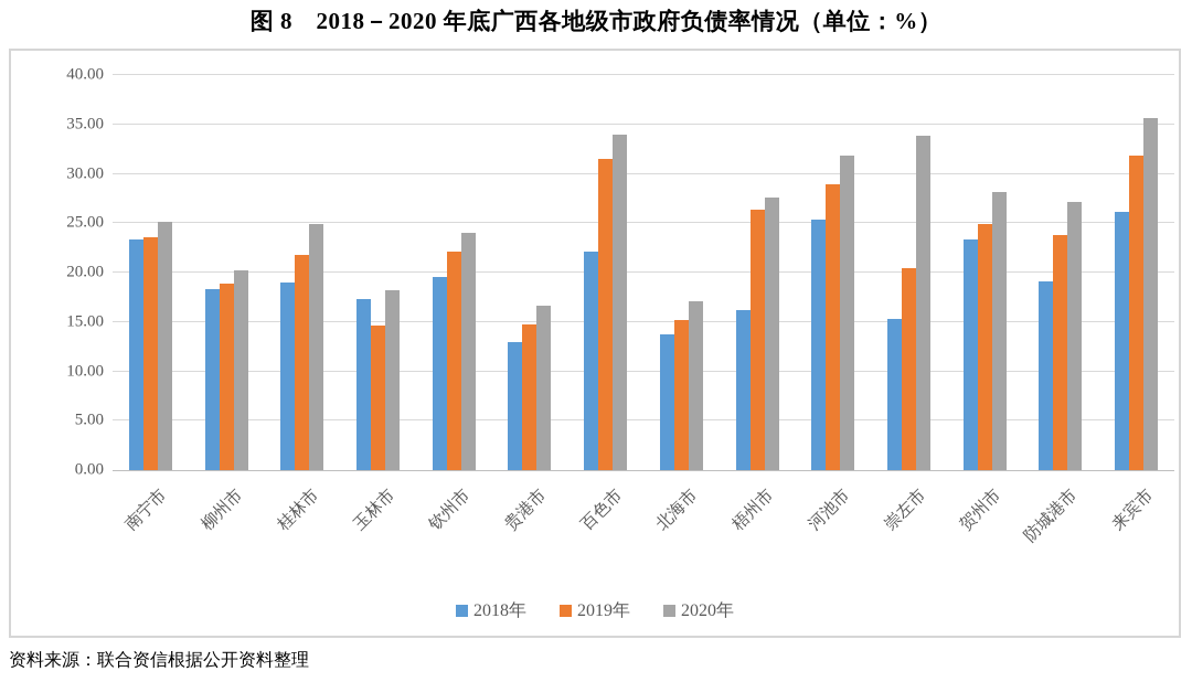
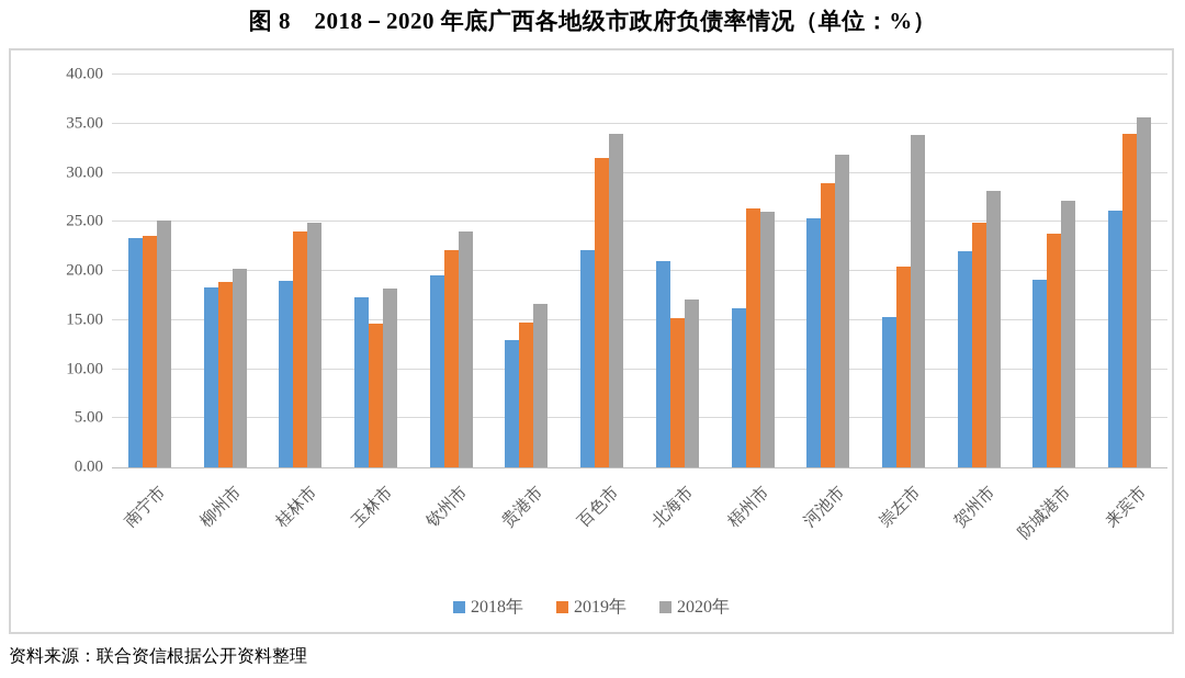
2019年/桂林市: 22 -> 24
2018年/北海市: 14 -> 21
2020年/梧州市: 28 -> 26
2018年/贺州市: 23 -> 22
2019年/来宾市: 32 -> 34
